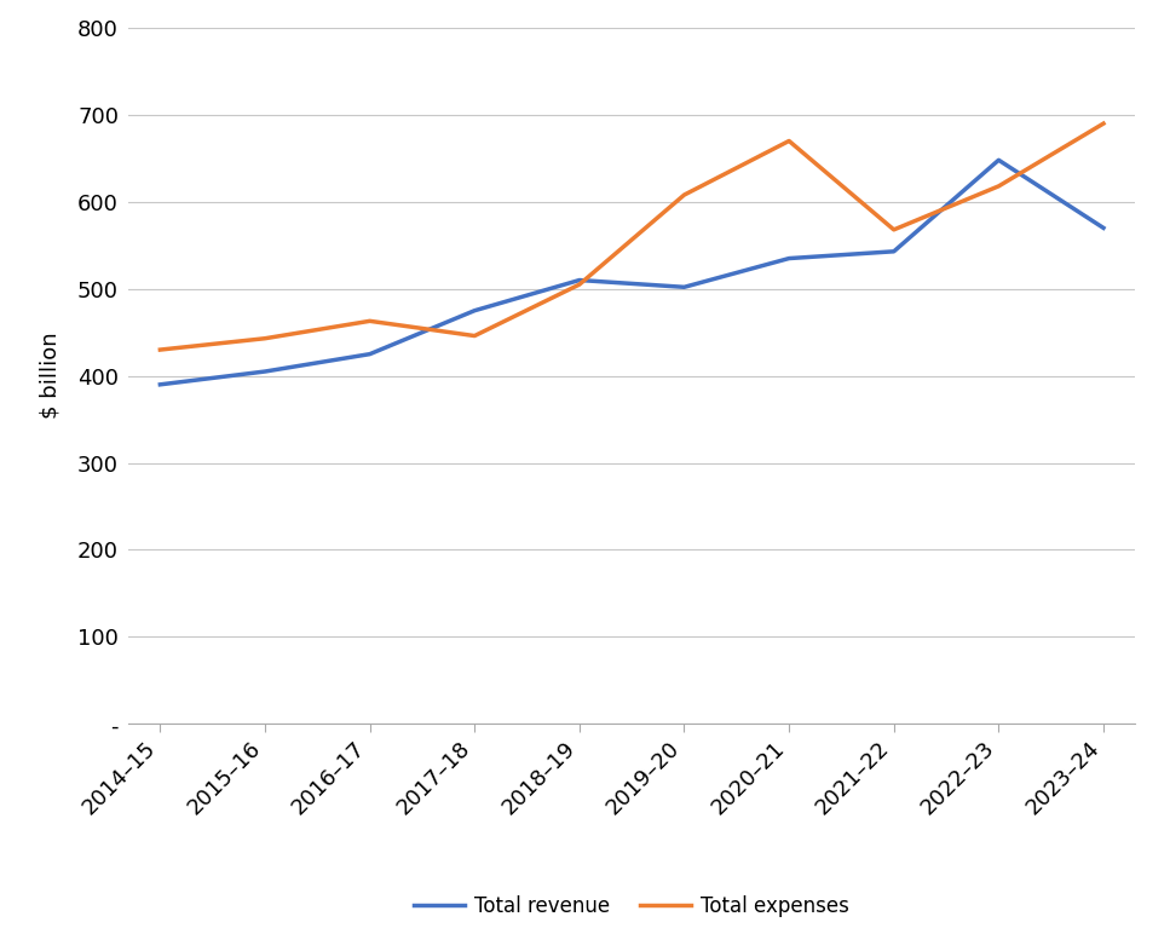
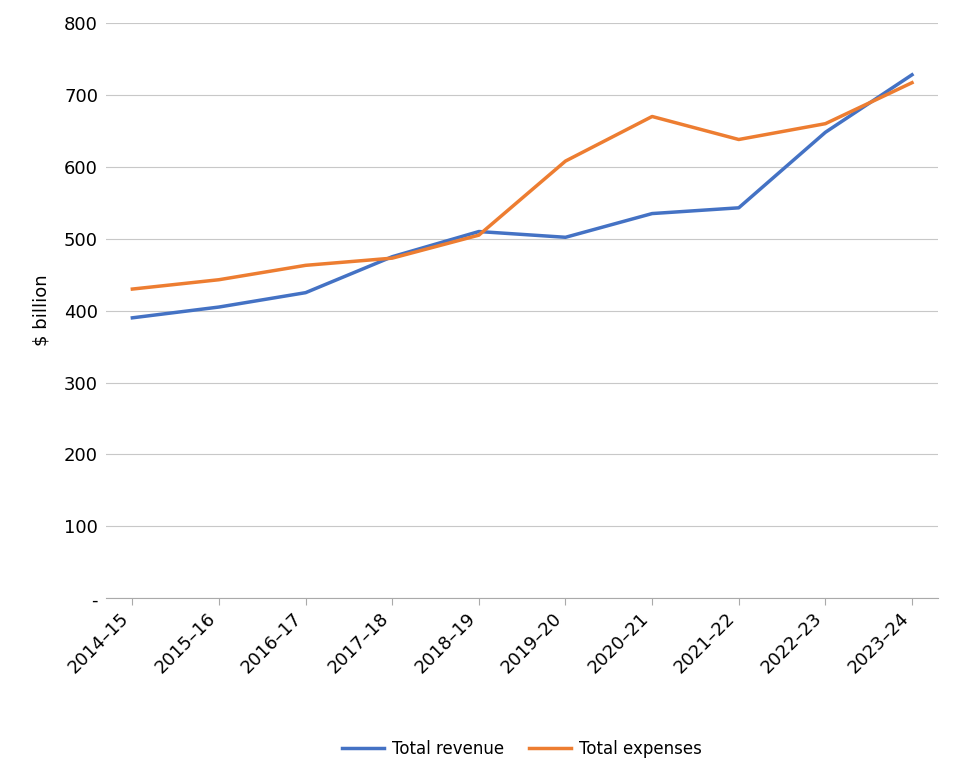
Total expenses/2017–18: 446 -> 473
Total expenses/2021–22: 568 -> 638
Total expenses/2022–23: 618 -> 660
Total revenue/2023–24: 570 -> 728
Total expenses/2023–24: 690 -> 717
